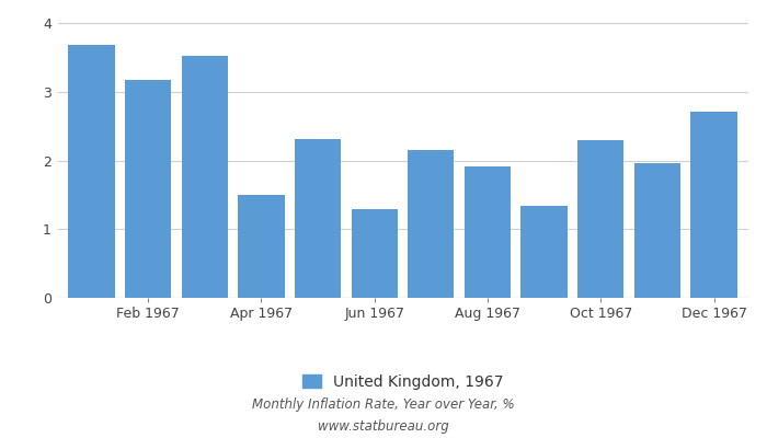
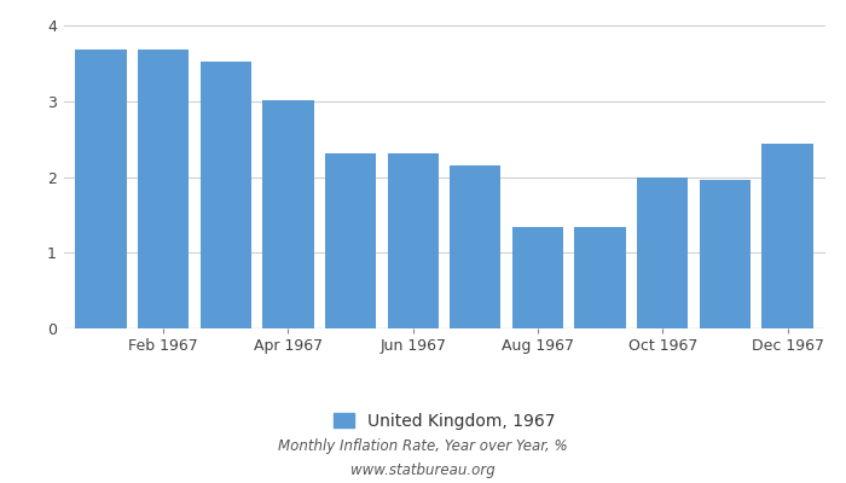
Feb 1967: 3.18 -> 3.68
Apr 1967: 1.50 -> 3.01
Jun 1967: 1.30 -> 2.31
Aug 1967: 1.92 -> 1.34
Oct 1967: 2.30 -> 1.99
Dec 1967: 2.72 -> 2.44
